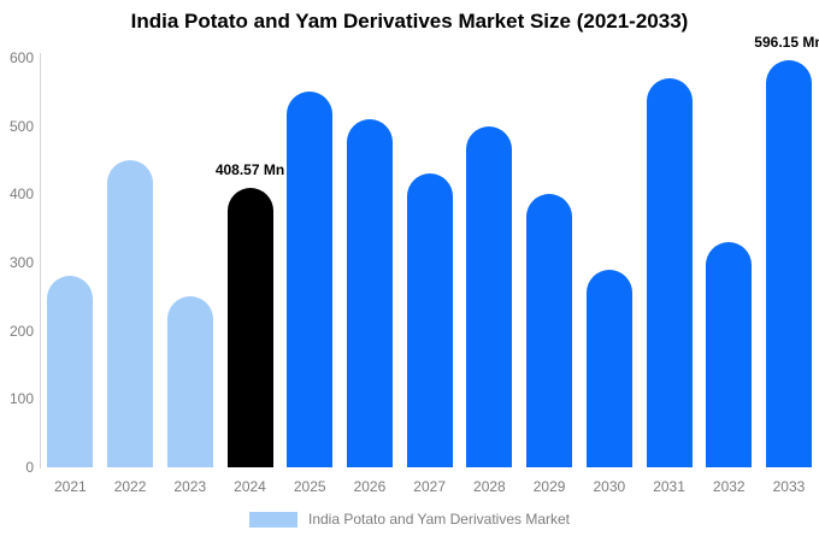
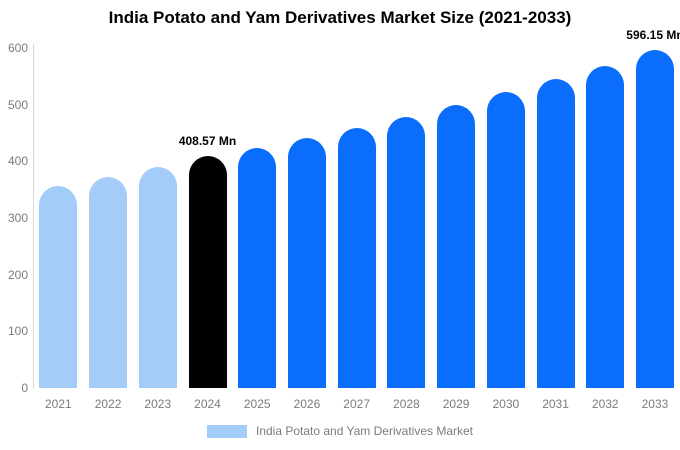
2021: 280 -> 360
2022: 450 -> 370
2023: 250 -> 390
2025: 550 -> 420
2026: 510 -> 440
2027: 430 -> 460
2028: 500 -> 480
2029: 400 -> 500
2030: 290 -> 520
2031: 570 -> 540
2032: 330 -> 570
